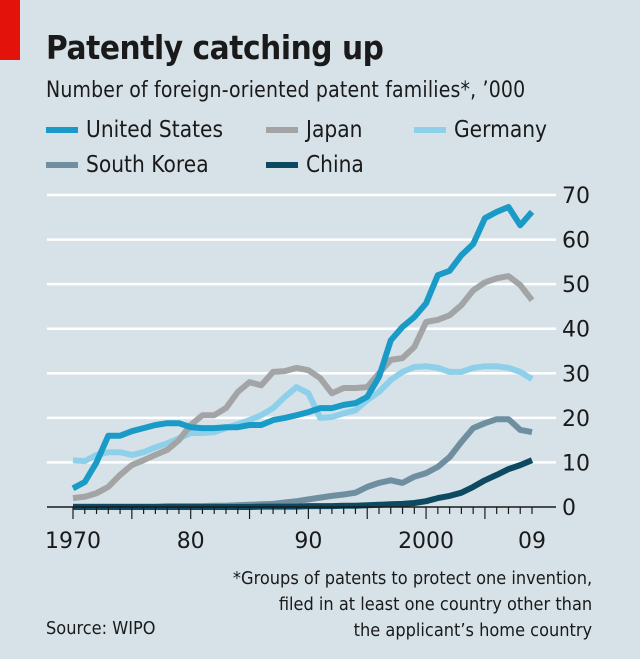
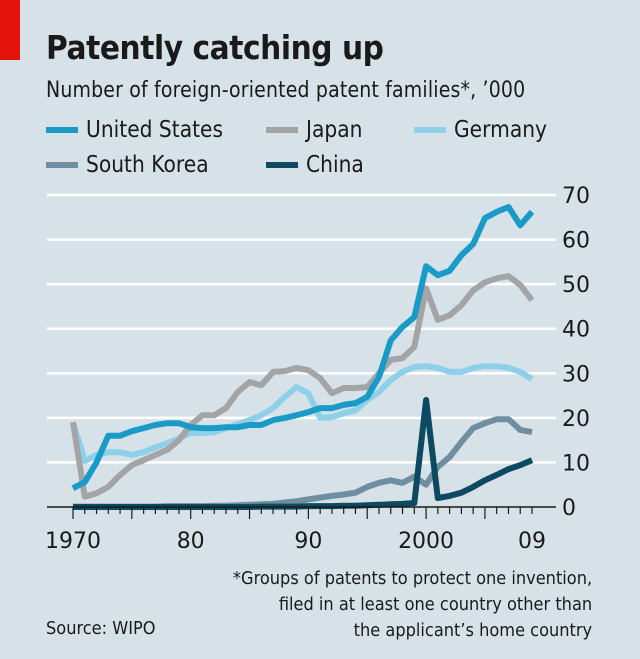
Japan/1970: 2 -> 19
Germany/1970: 10 -> 19
United States/2000: 46 -> 54
Japan/2000: 42 -> 49
South Korea/2000: 8 -> 5
China/2000: 1 -> 24
